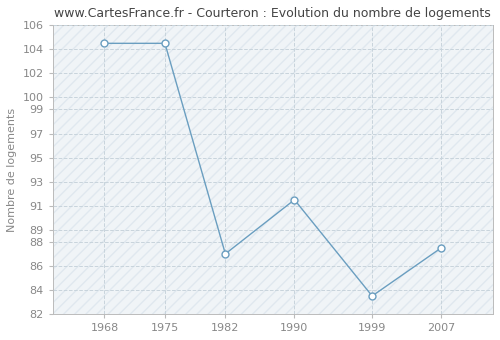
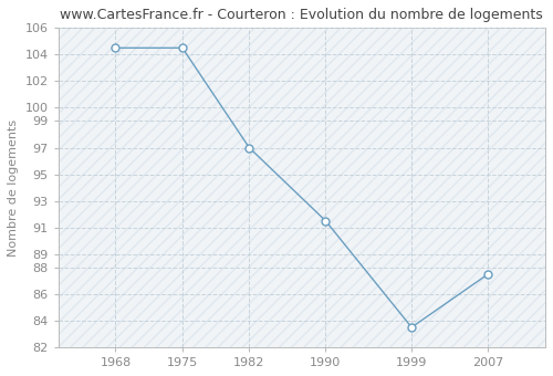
1982: 87.0 -> 97.0
